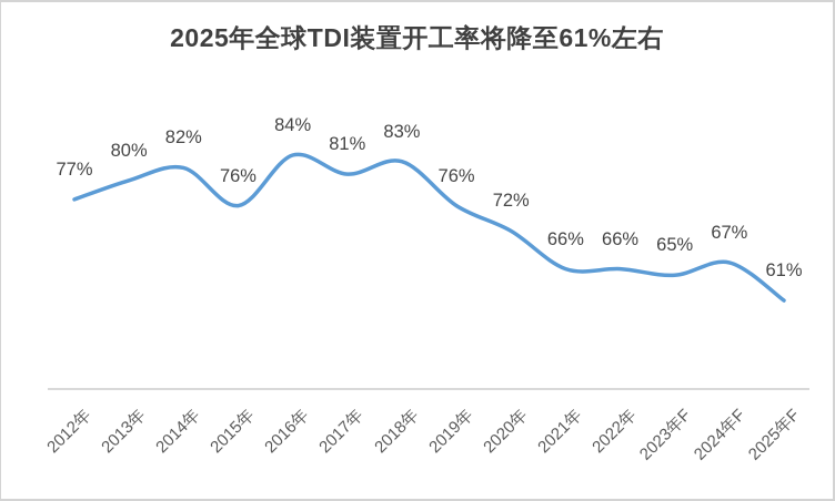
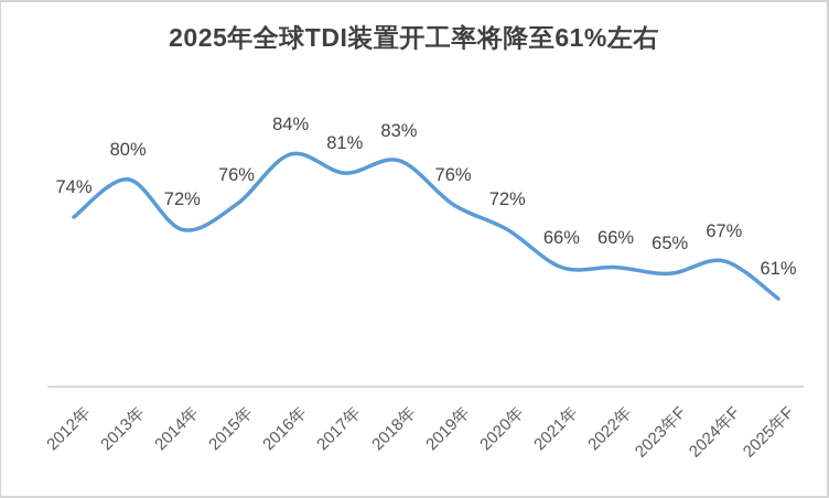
2012年: 77% -> 74%
2014年: 82% -> 72%
